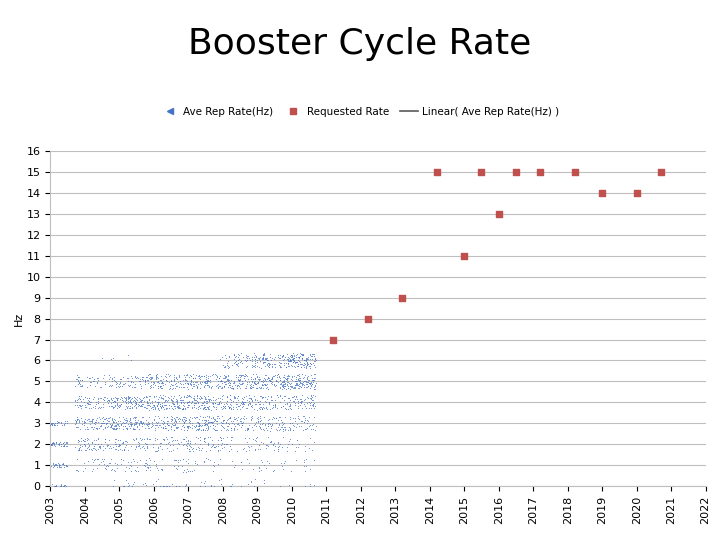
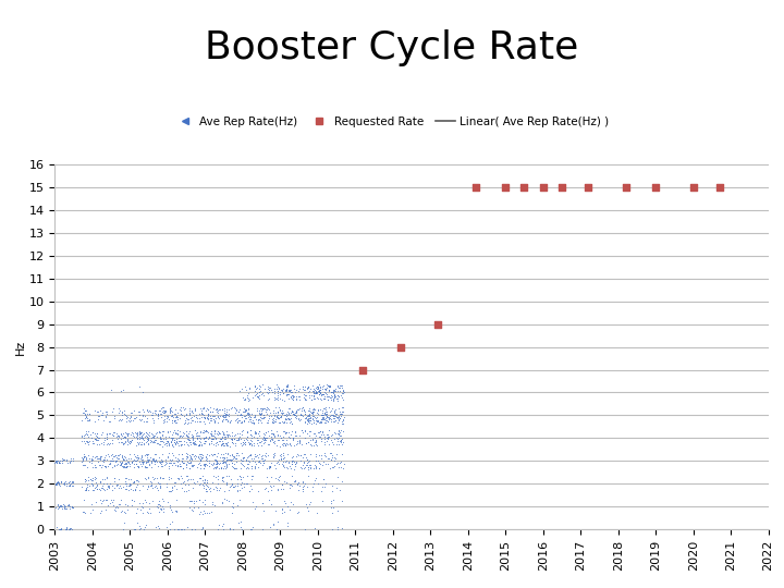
Requested Rate/2015: 11 -> 15
Requested Rate/2016: 13 -> 15
Requested Rate/2019: 14 -> 15
Requested Rate/2020: 14 -> 15
